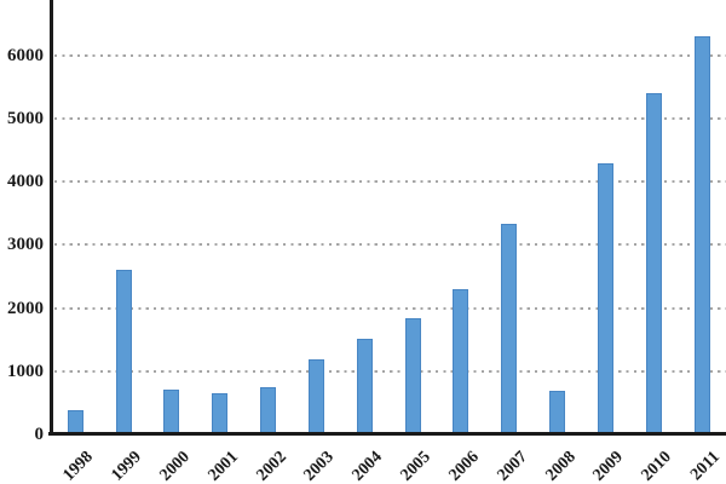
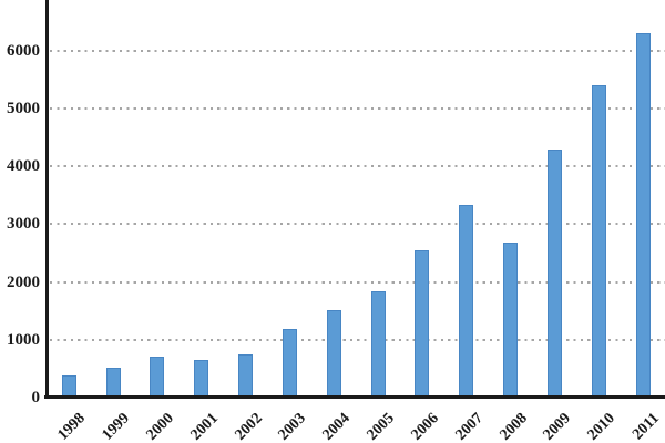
1999: 2600 -> 500
2006: 2300 -> 2500
2008: 700 -> 2700
